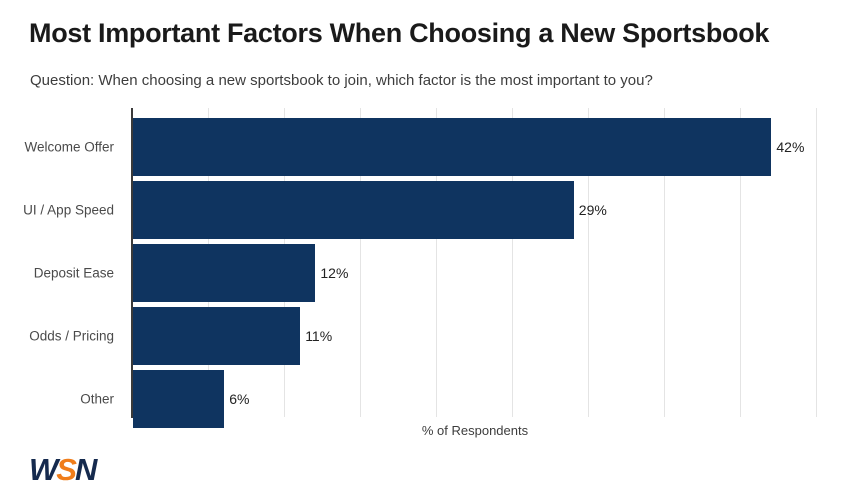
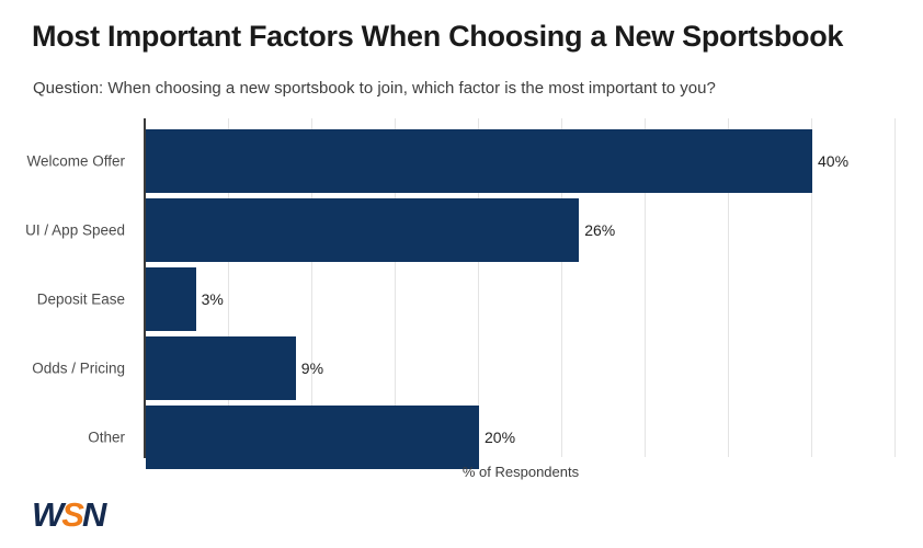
Welcome Offer: 42% -> 40%
UI / App Speed: 29% -> 26%
Deposit Ease: 12% -> 3%
Odds / Pricing: 11% -> 9%
Other: 6% -> 20%
